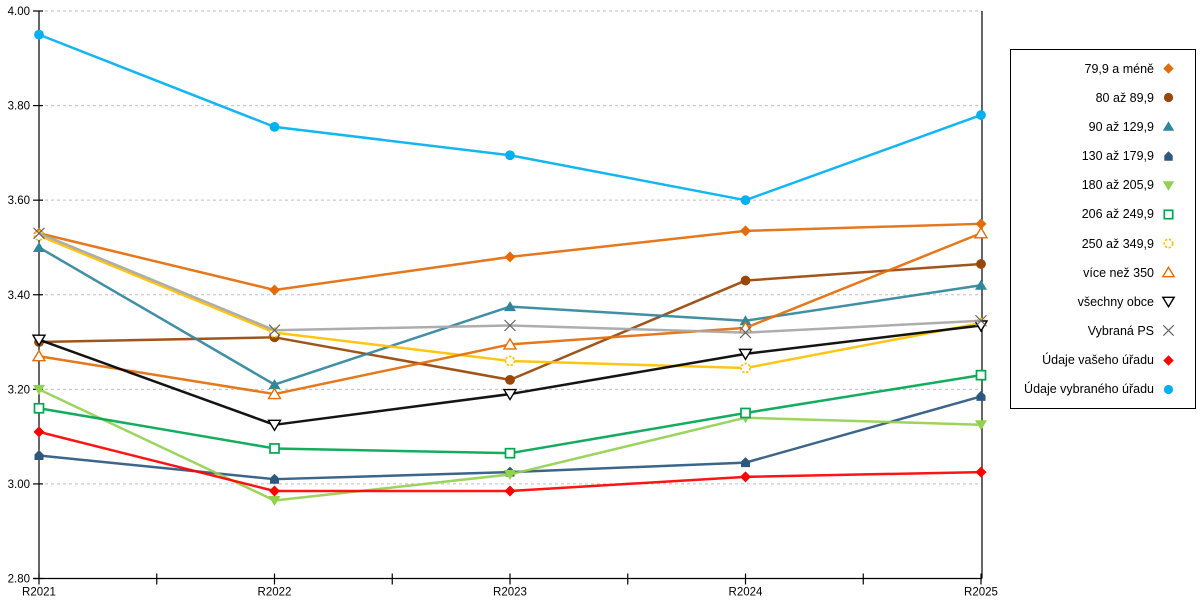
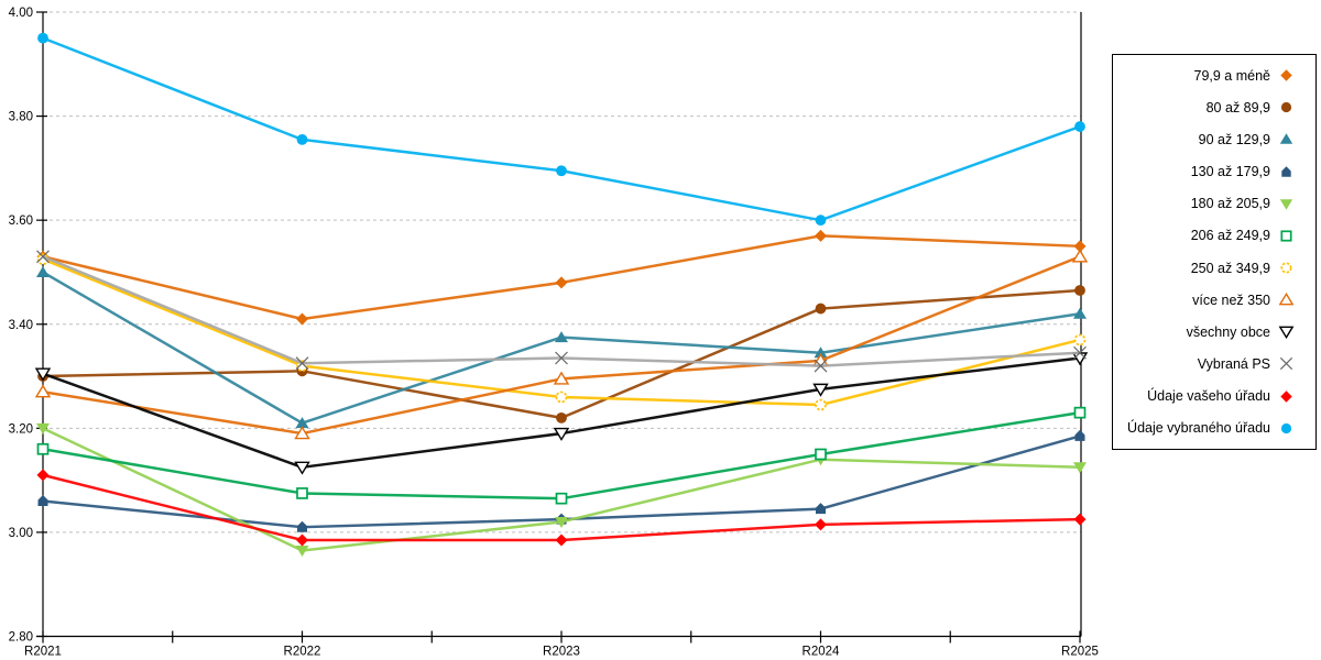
79,9 a méně/R2024: 3.54 -> 3.57
250 až 349,9/R2025: 3.34 -> 3.37
